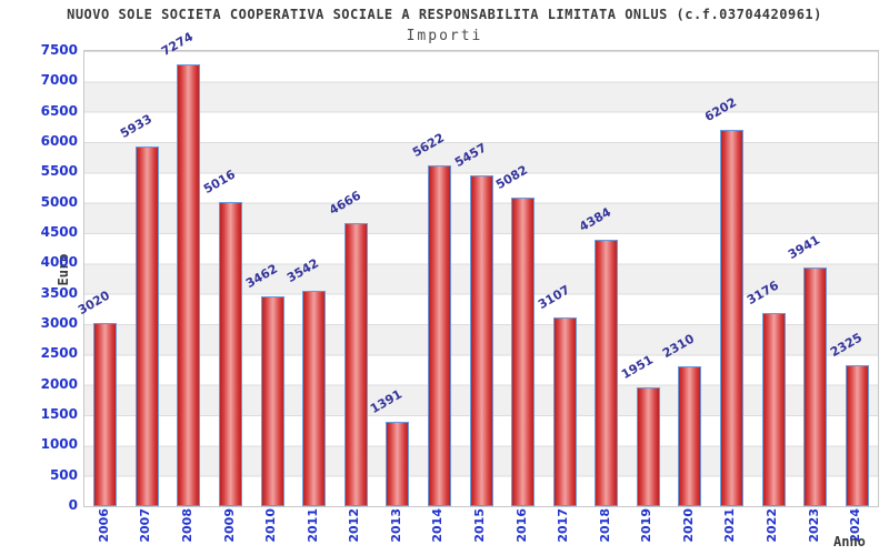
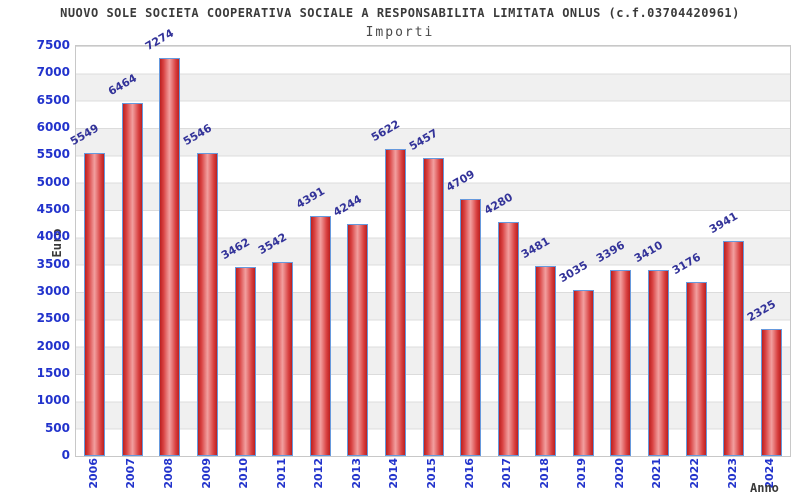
2006: 3020 -> 5549
2007: 5933 -> 6464
2009: 5016 -> 5546
2012: 4666 -> 4391
2013: 1391 -> 4244
2016: 5082 -> 4709
2017: 3107 -> 4280
2018: 4384 -> 3481
2019: 1951 -> 3035
2020: 2310 -> 3396
2021: 6202 -> 3410
